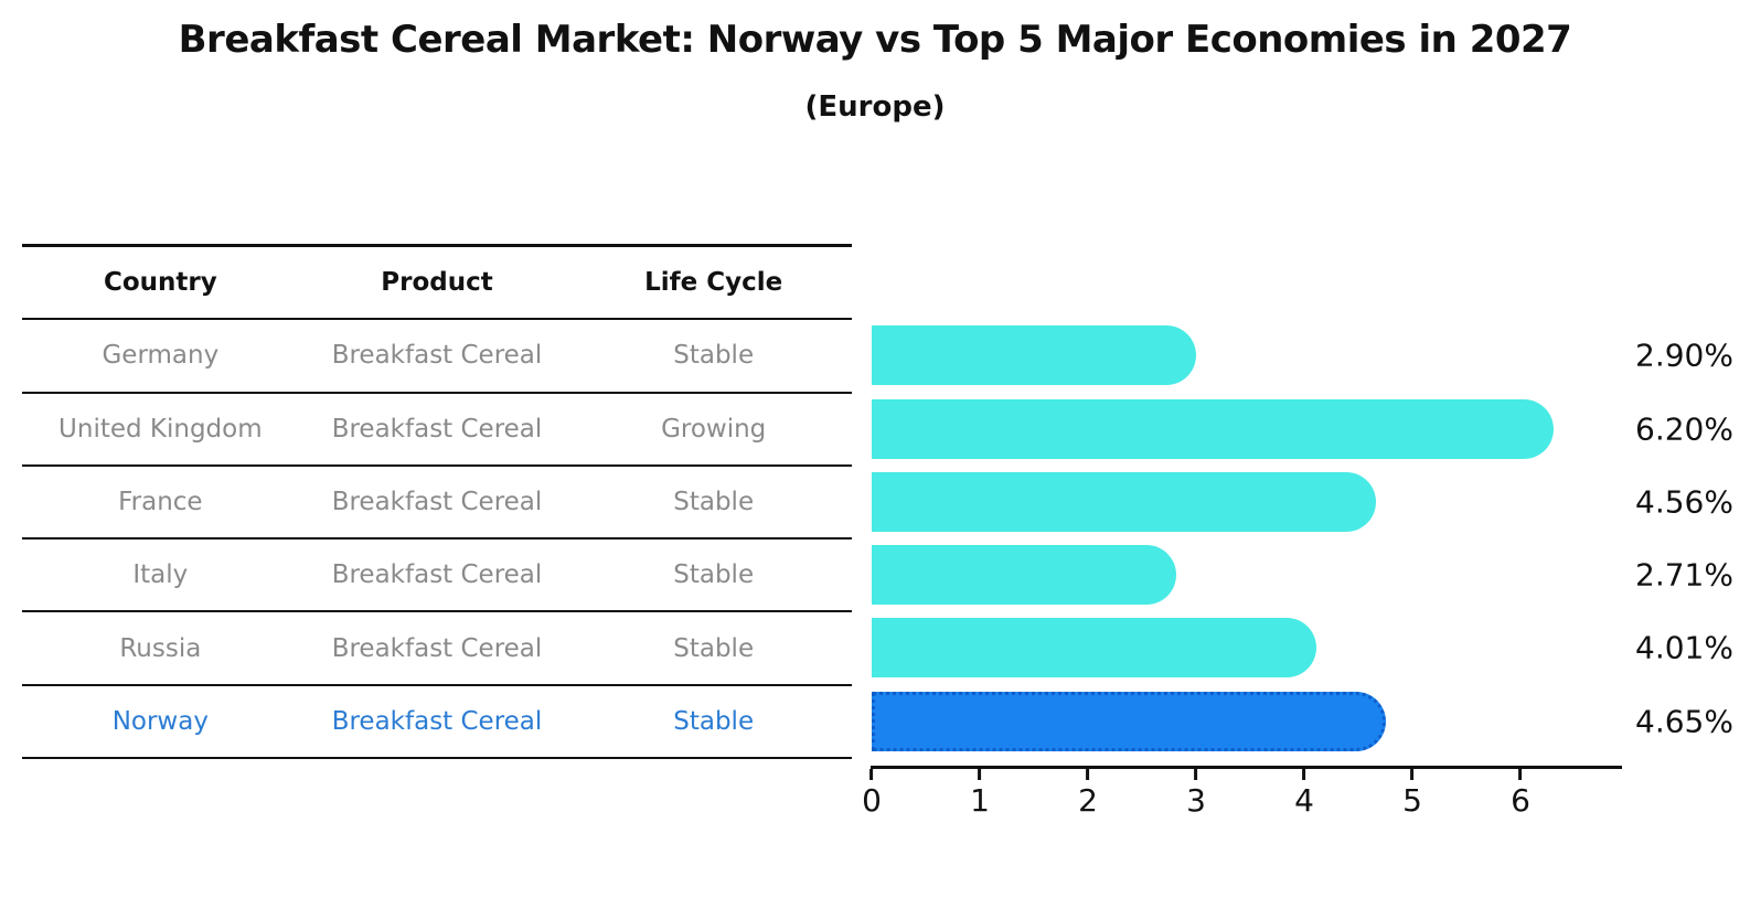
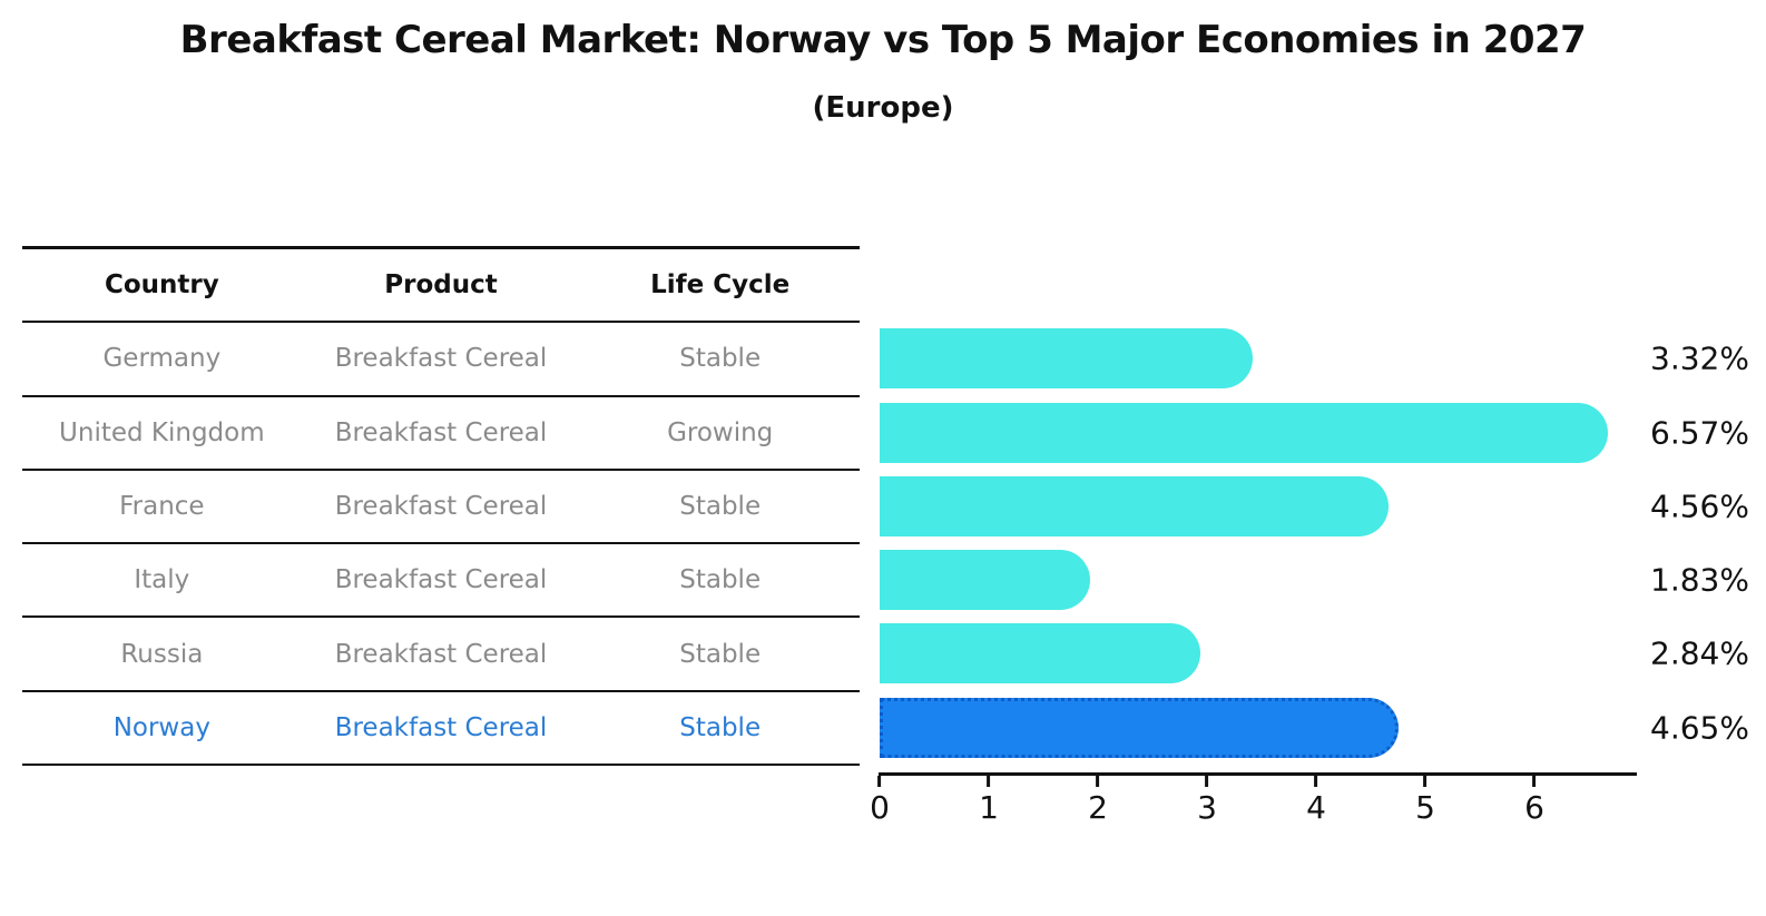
Germany: 2.90% -> 3.32%
United Kingdom: 6.20% -> 6.57%
Italy: 2.71% -> 1.83%
Russia: 4.01% -> 2.84%
